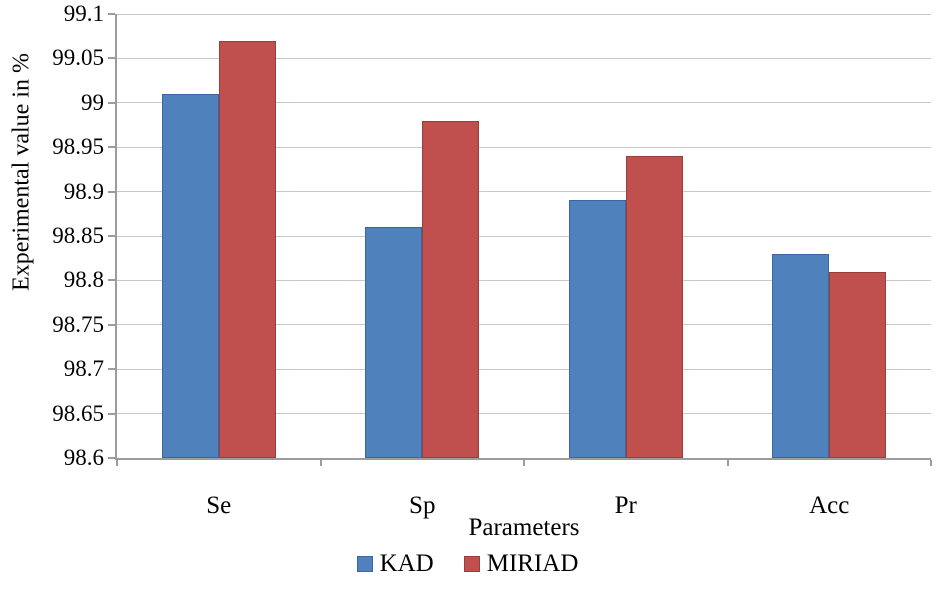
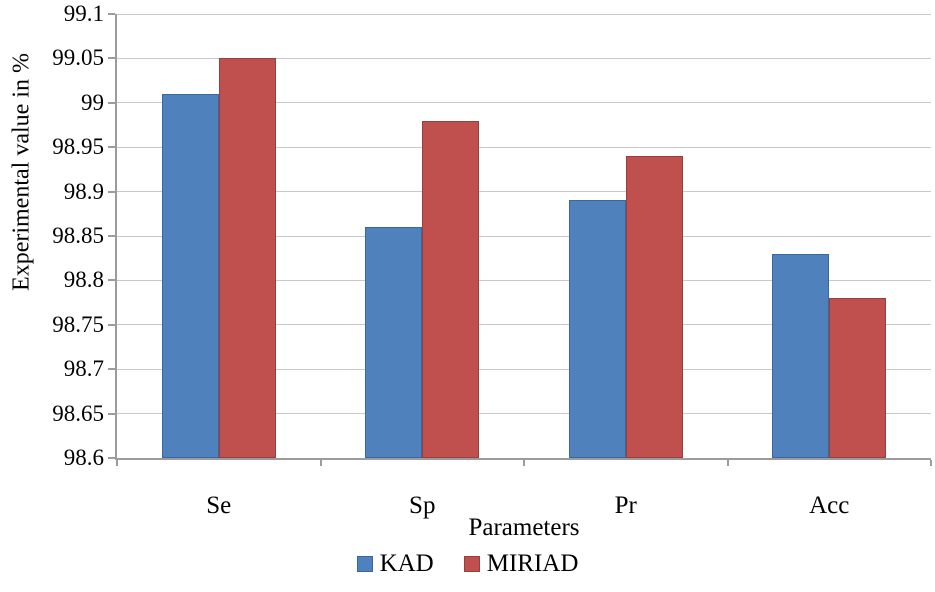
MIRIAD/Se: 99.07 -> 99.05
MIRIAD/Acc: 98.81 -> 98.78
